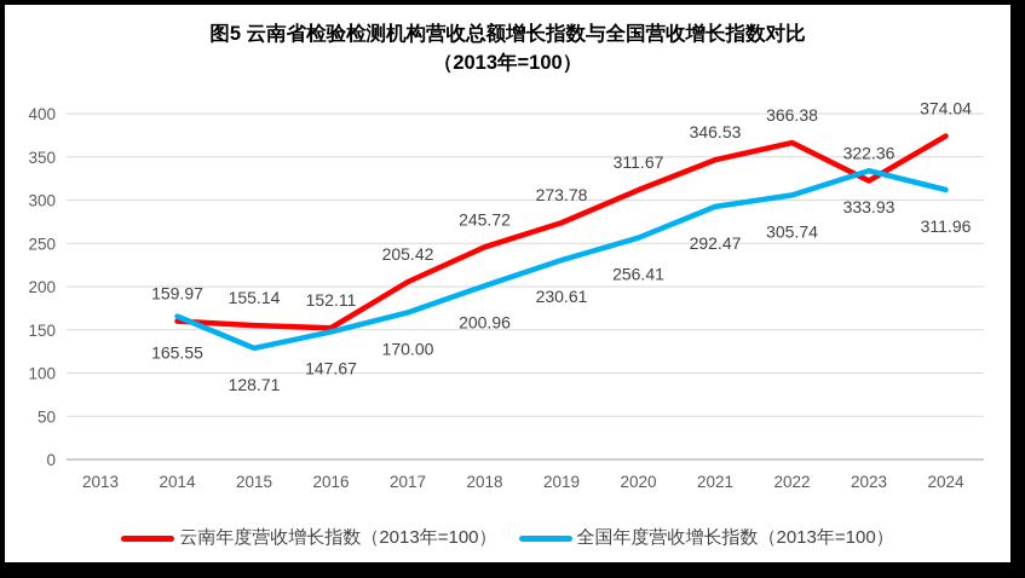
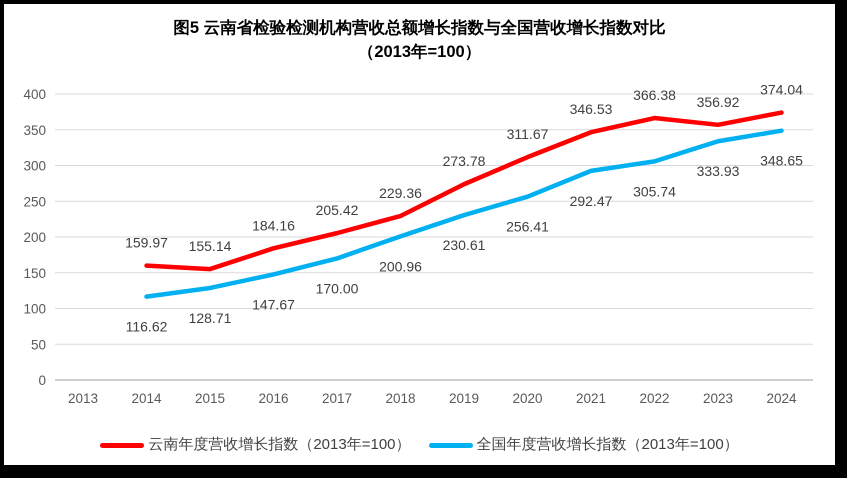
全国年度营收增长指数（2013年=100）/2014: 165.55 -> 116.62
云南年度营收增长指数（2013年=100）/2016: 152.11 -> 184.16
云南年度营收增长指数（2013年=100）/2018: 245.72 -> 229.36
云南年度营收增长指数（2013年=100）/2023: 322.36 -> 356.92
全国年度营收增长指数（2013年=100）/2024: 311.96 -> 348.65
